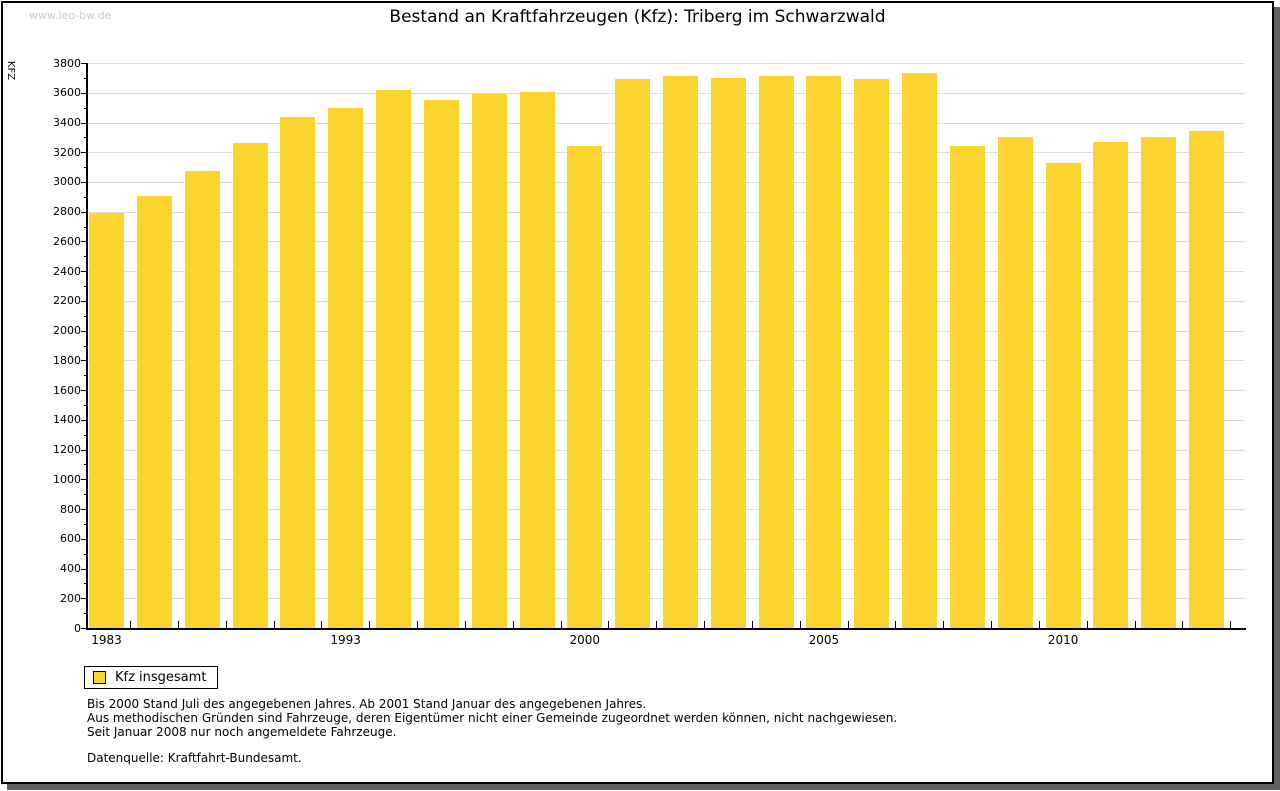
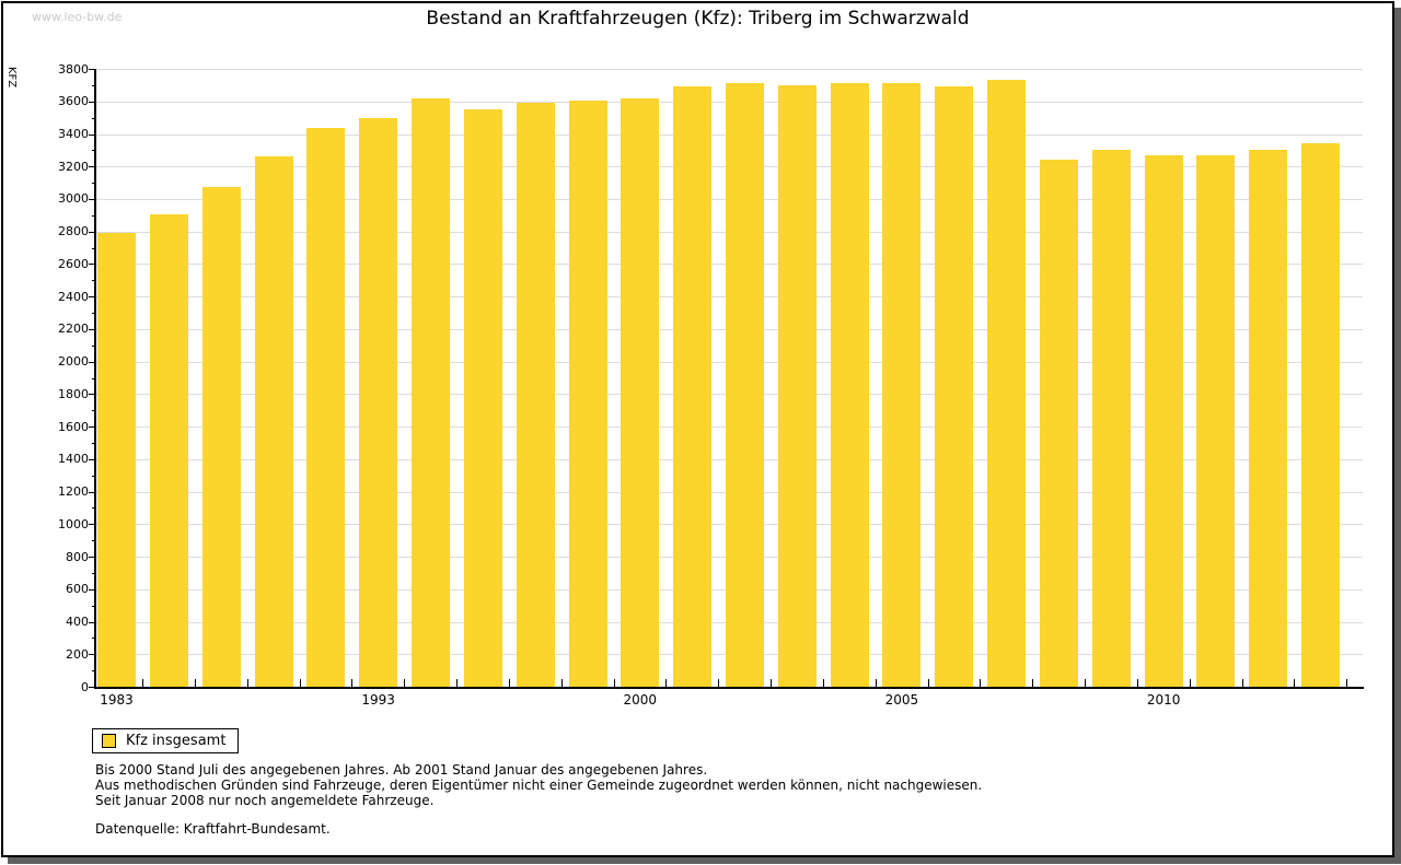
2000: 3240 -> 3620
2010: 3130 -> 3270
